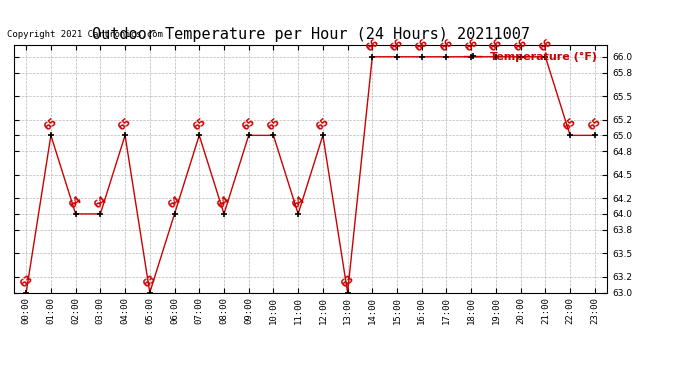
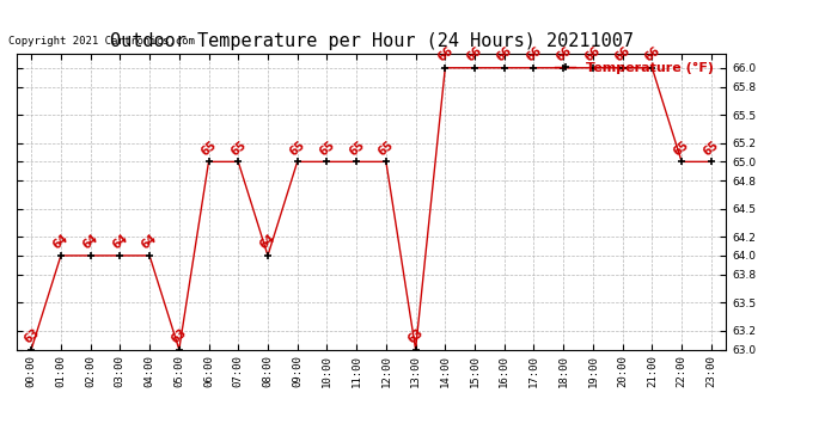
01:00: 65 -> 64
04:00: 65 -> 64
06:00: 64 -> 65
11:00: 64 -> 65
